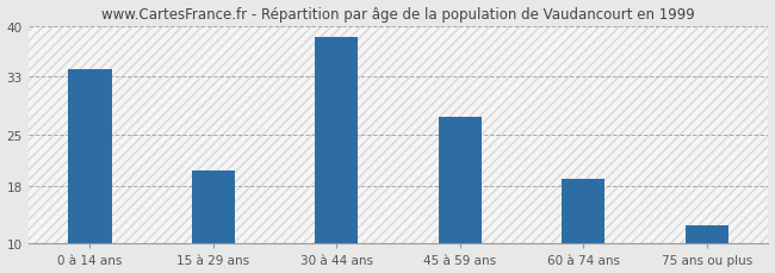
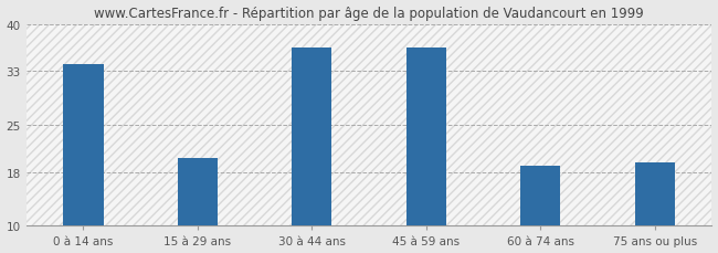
30 à 44 ans: 38.5 -> 36.4
45 à 59 ans: 27.5 -> 36.4
75 ans ou plus: 12.5 -> 19.4
